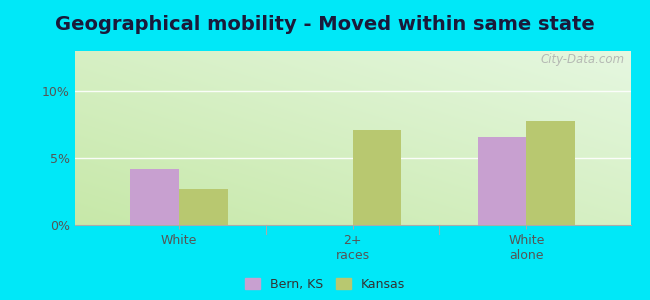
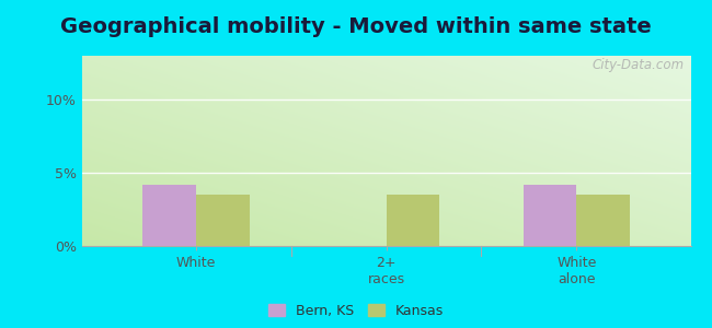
Kansas/White: 2.7% -> 3.5%
Kansas/2+ races: 7.1% -> 3.5%
Bern, KS/White alone: 6.6% -> 4.2%
Kansas/White alone: 7.8% -> 3.5%
